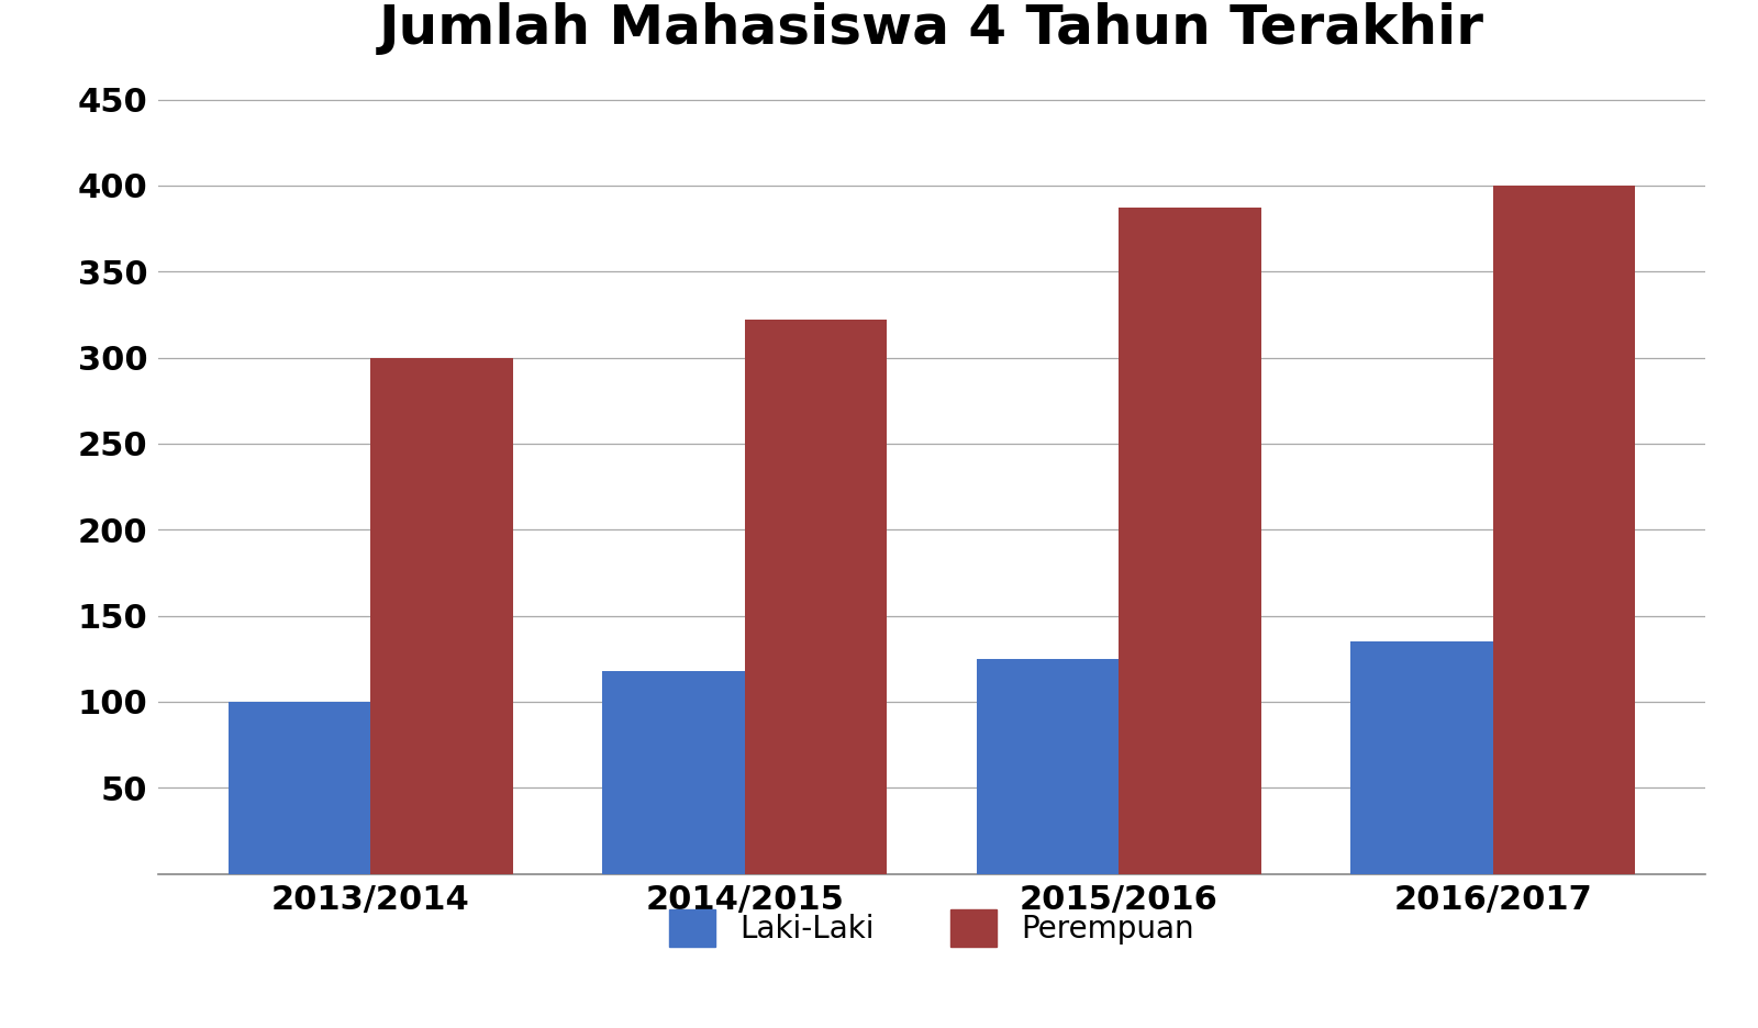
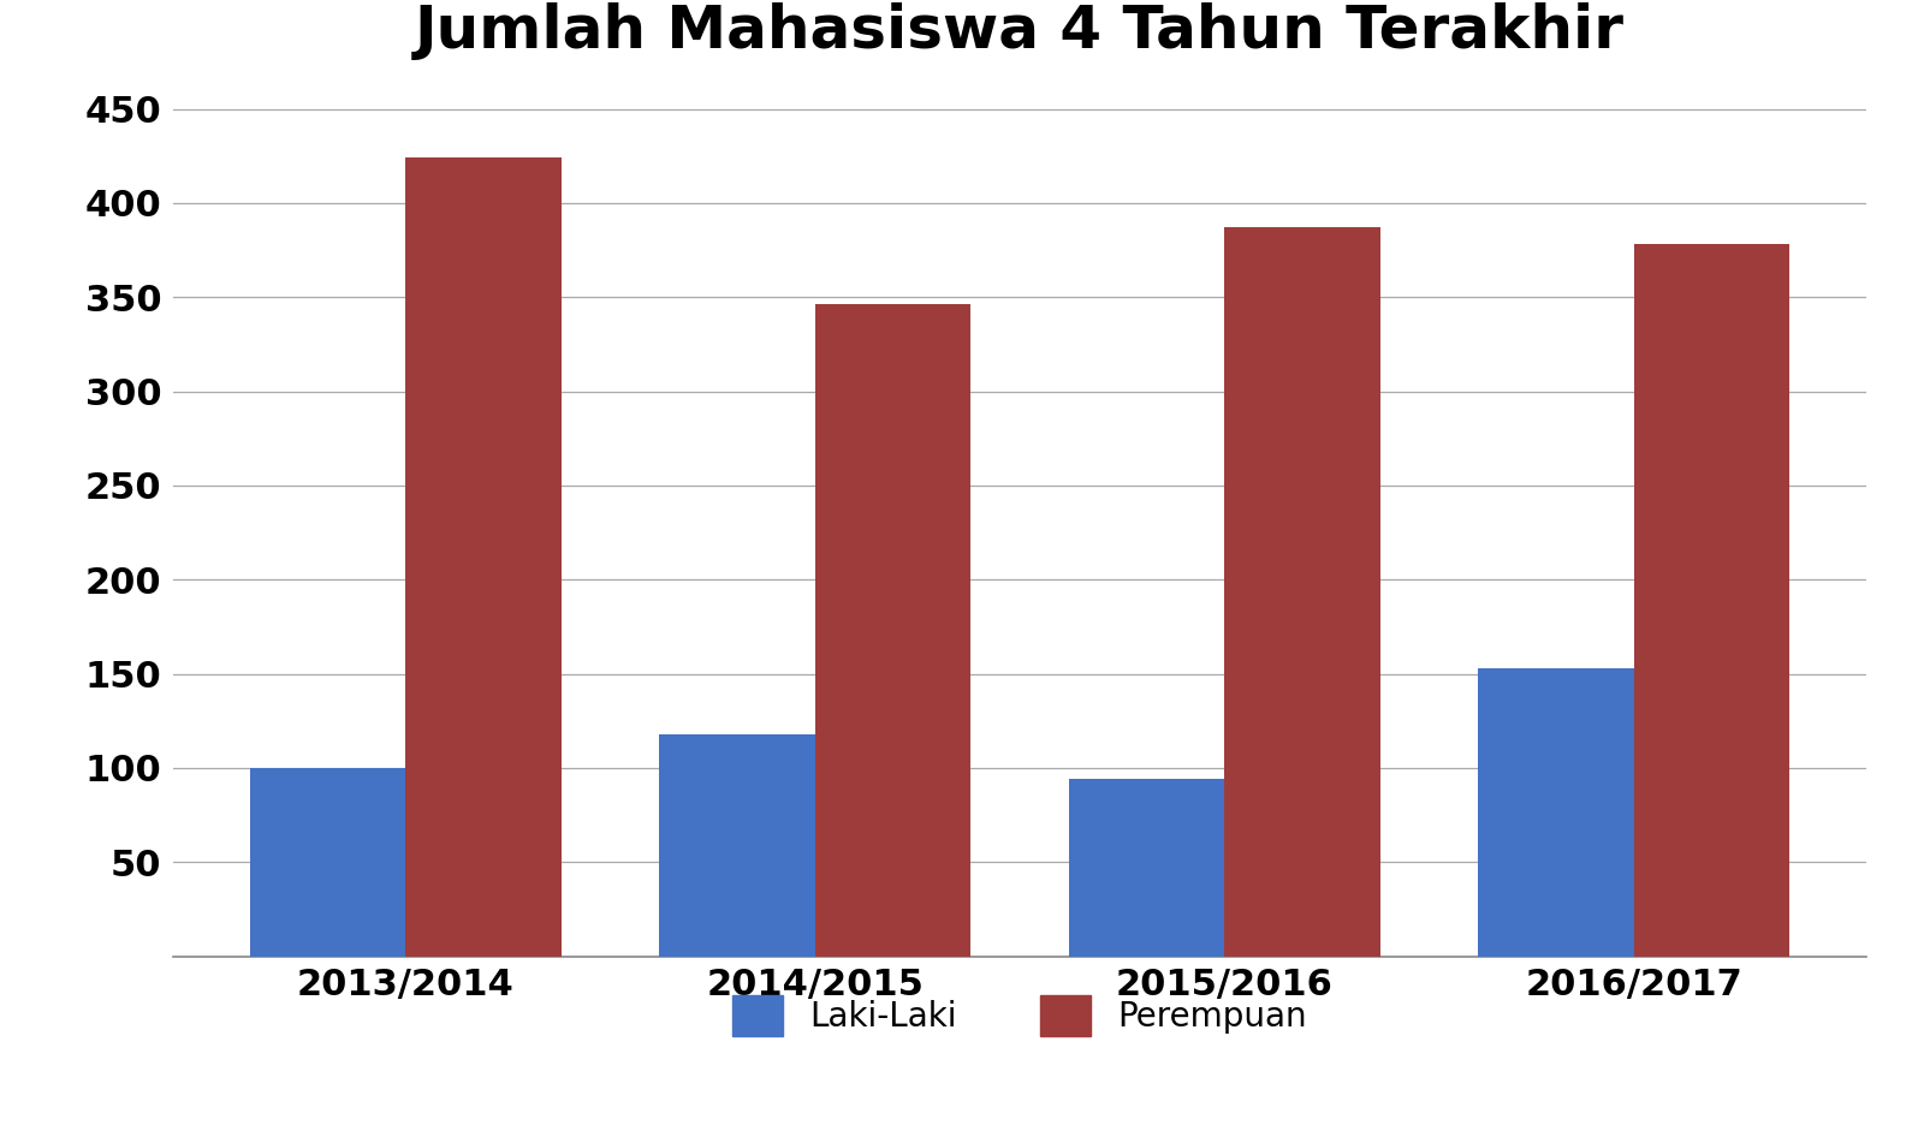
Perempuan/2013/2014: 300 -> 424
Perempuan/2014/2015: 322 -> 346
Laki-Laki/2015/2016: 125 -> 94
Laki-Laki/2016/2017: 135 -> 153
Perempuan/2016/2017: 400 -> 378
